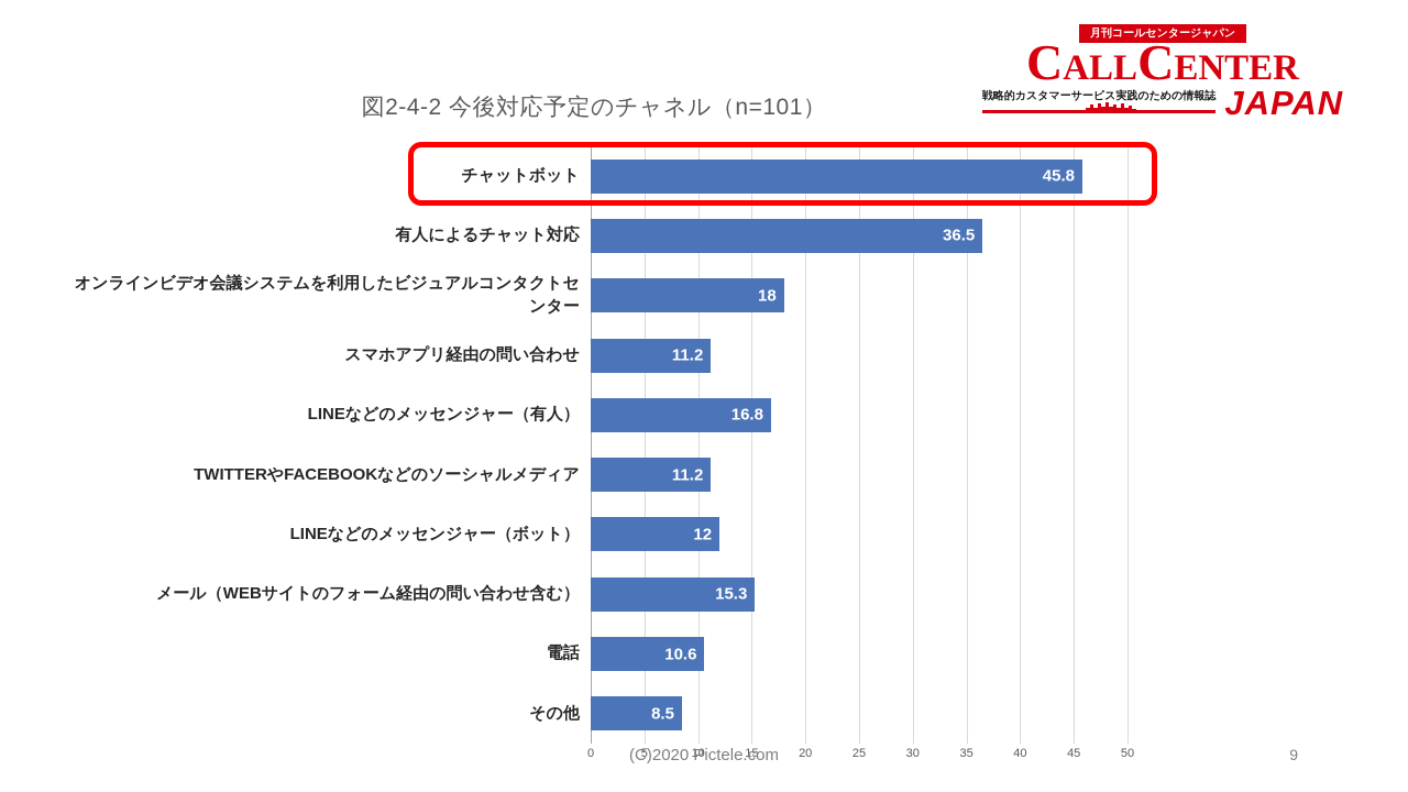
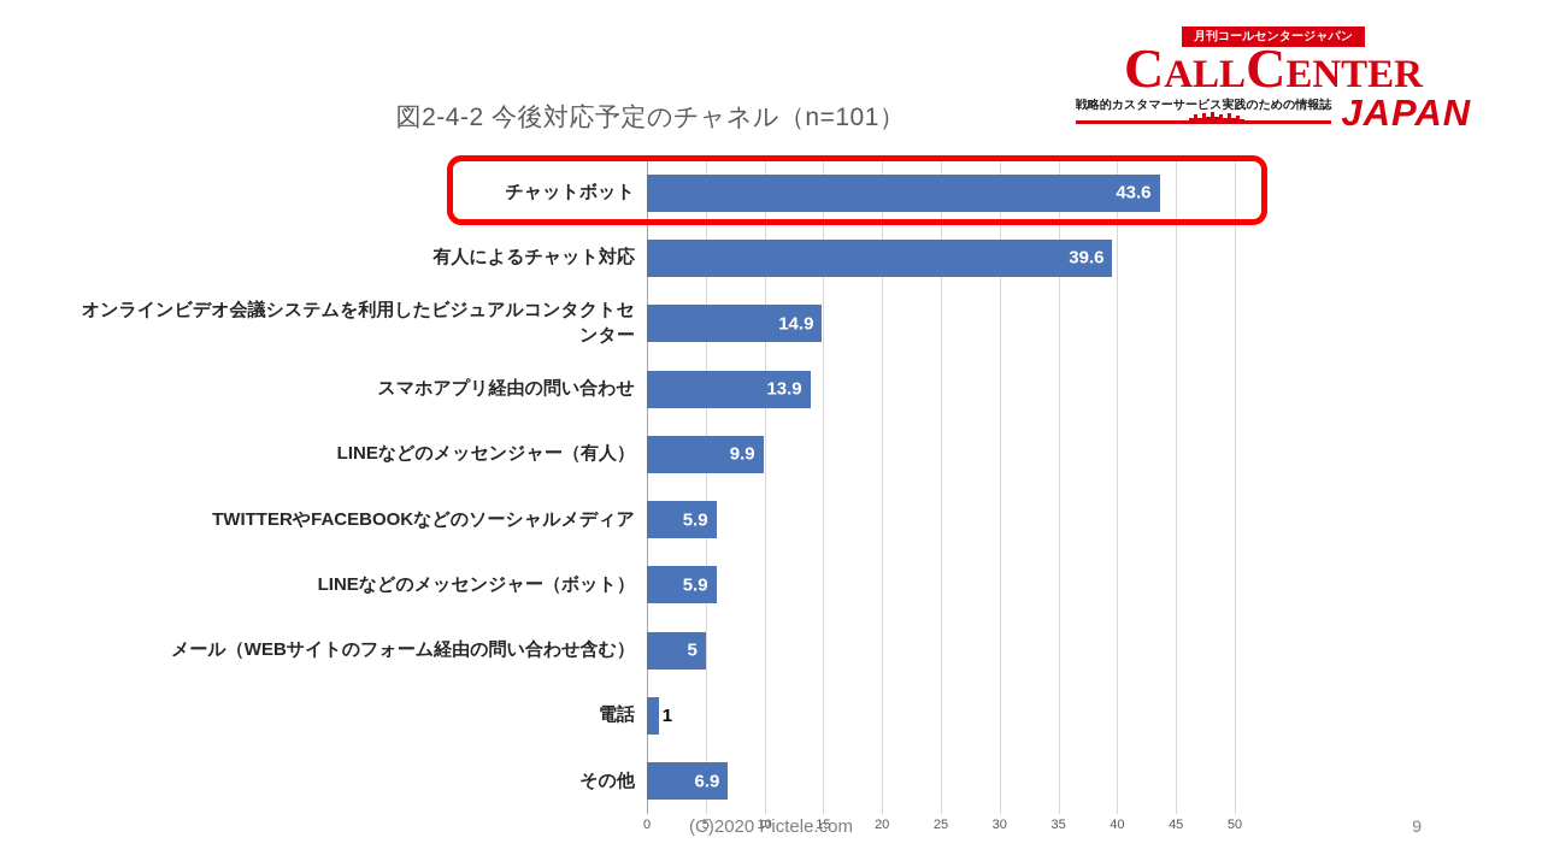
チャットボット: 45.8 -> 43.6
有人によるチャット対応: 36.5 -> 39.6
オンラインビデオ会議システムを利用したビジュアルコンタクトセンター: 18 -> 14.9
スマホアプリ経由の問い合わせ: 11.2 -> 13.9
LINEなどのメッセンジャー（有人）: 16.8 -> 9.9
TWITTERやFACEBOOKなどのソーシャルメディア: 11.2 -> 5.9
LINEなどのメッセンジャー（ボット）: 12 -> 5.9
メール（WEBサイトのフォーム経由の問い合わせ含む）: 15.3 -> 5
電話: 10.6 -> 1
その他: 8.5 -> 6.9
